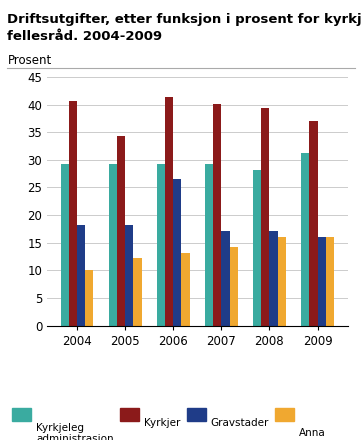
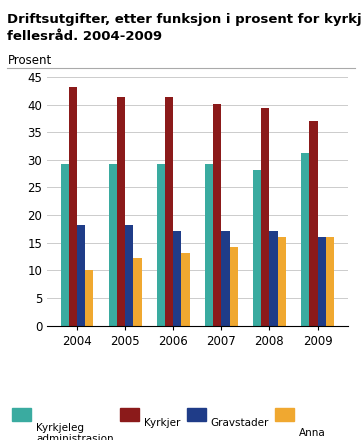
Kyrkjer/2004: 40.6 -> 43.2
Kyrkjer/2005: 34.4 -> 41.3
Gravstader/2006: 26.6 -> 17.1
